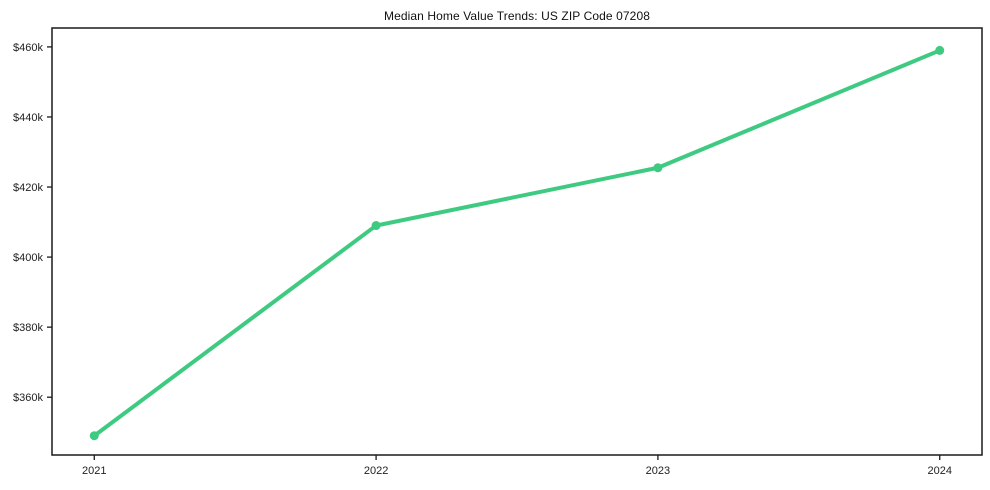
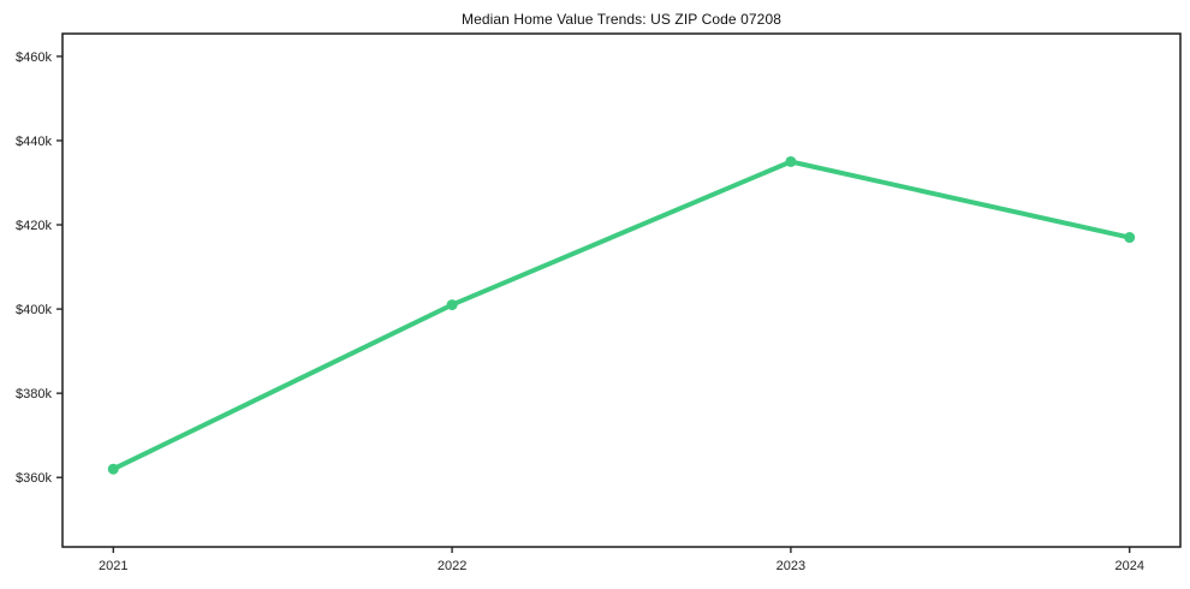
2021: $349k -> $362k
2022: $409k -> $401k
2023: $426k -> $435k
2024: $459k -> $417k
